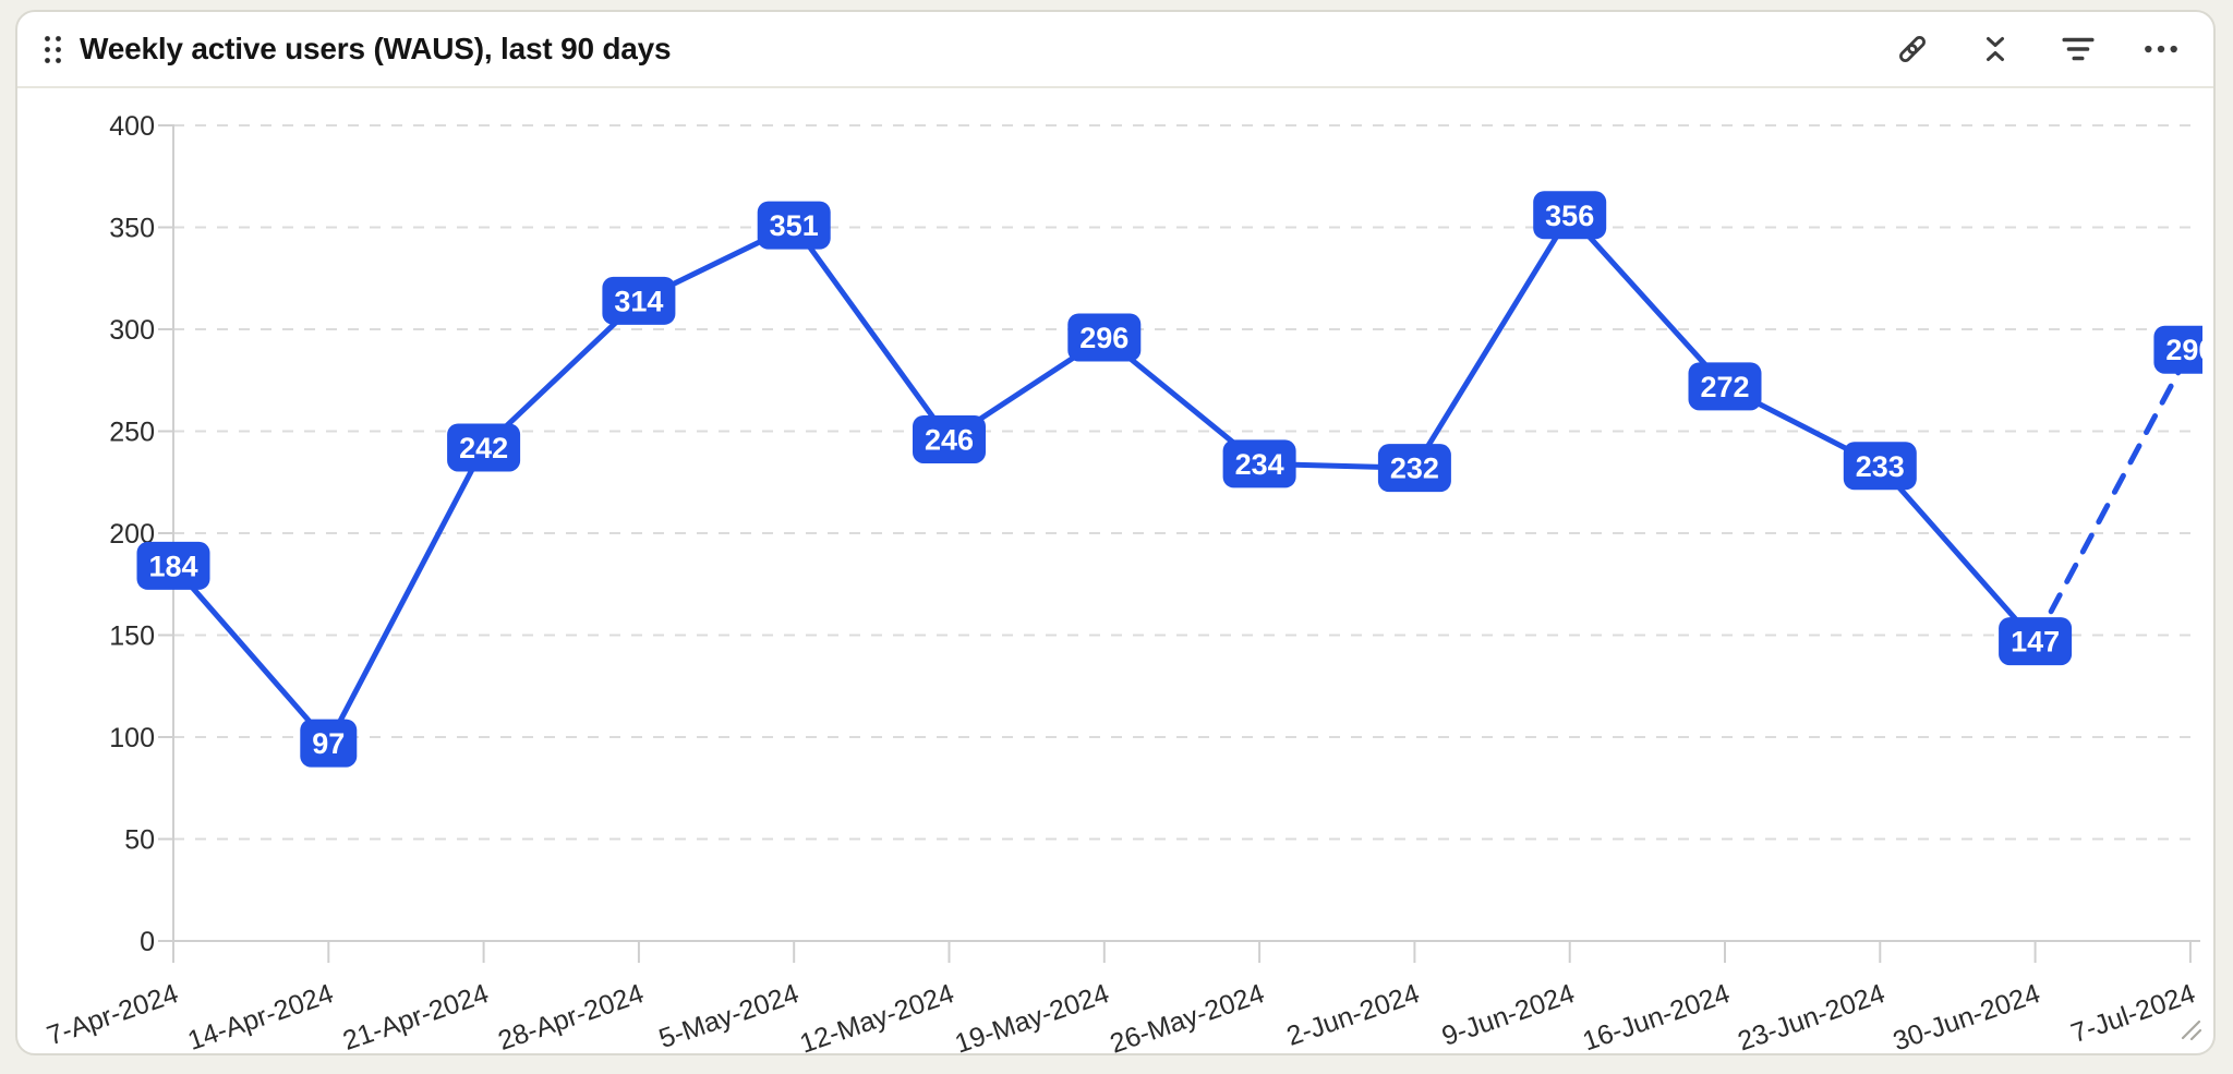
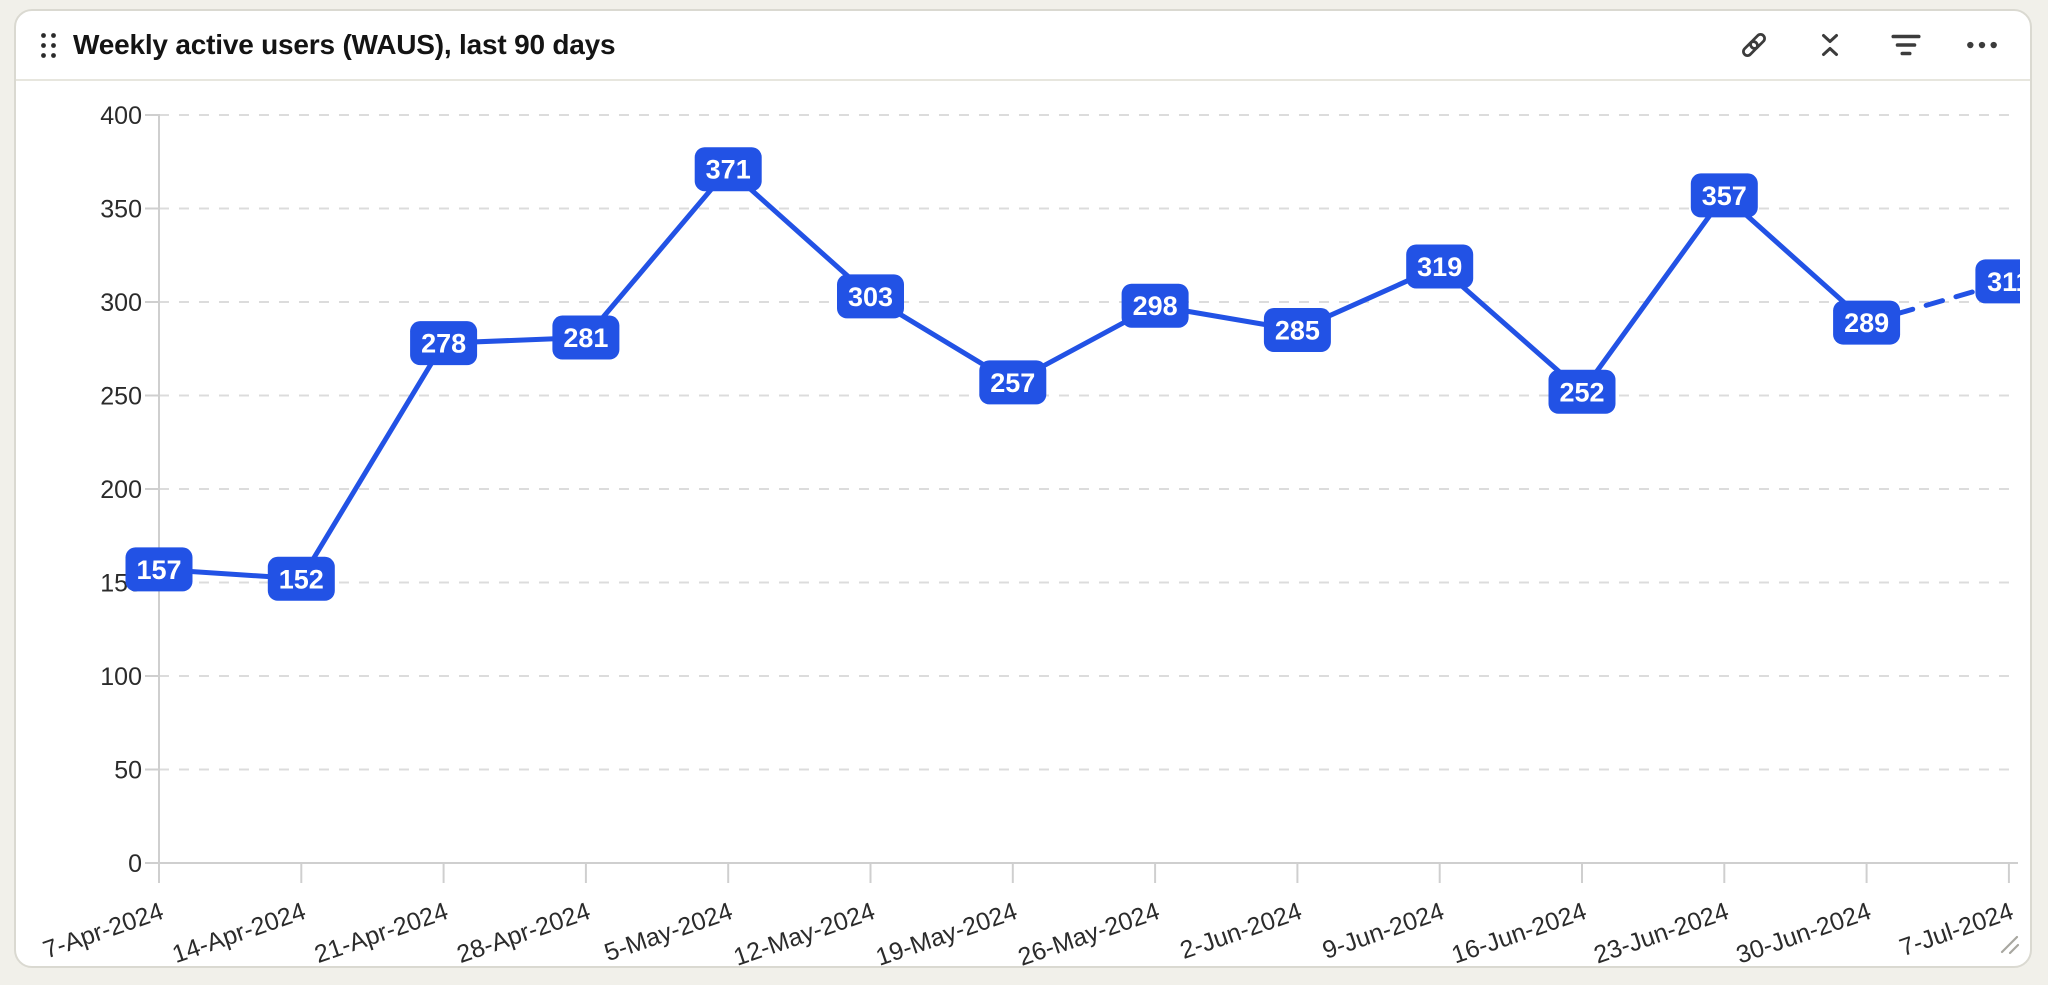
7-Apr-2024: 184 -> 157
14-Apr-2024: 97 -> 152
21-Apr-2024: 242 -> 278
28-Apr-2024: 314 -> 281
5-May-2024: 351 -> 371
12-May-2024: 246 -> 303
19-May-2024: 296 -> 257
26-May-2024: 234 -> 298
2-Jun-2024: 232 -> 285
9-Jun-2024: 356 -> 319
16-Jun-2024: 272 -> 252
23-Jun-2024: 233 -> 357
30-Jun-2024: 147 -> 289
7-Jul-2024: 290 -> 311
